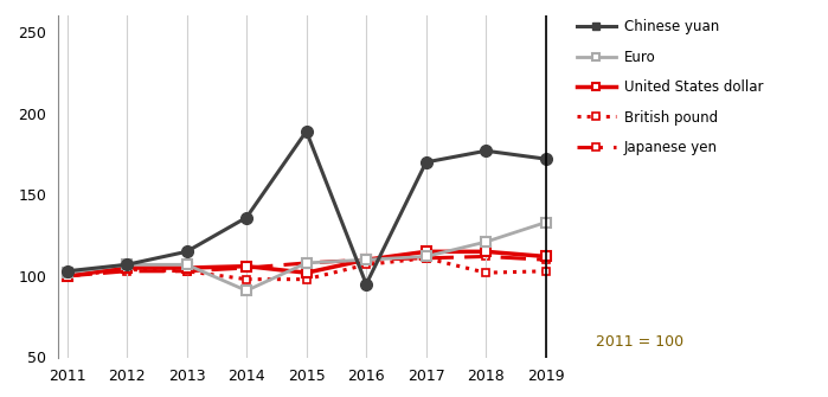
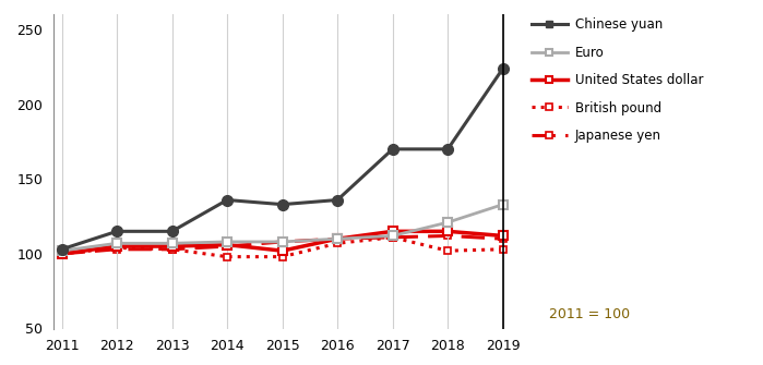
Chinese yuan/2012: 107 -> 115
Euro/2014: 91 -> 108
Chinese yuan/2015: 189 -> 133
Chinese yuan/2016: 95 -> 136
Chinese yuan/2018: 177 -> 170
Chinese yuan/2019: 172 -> 224
